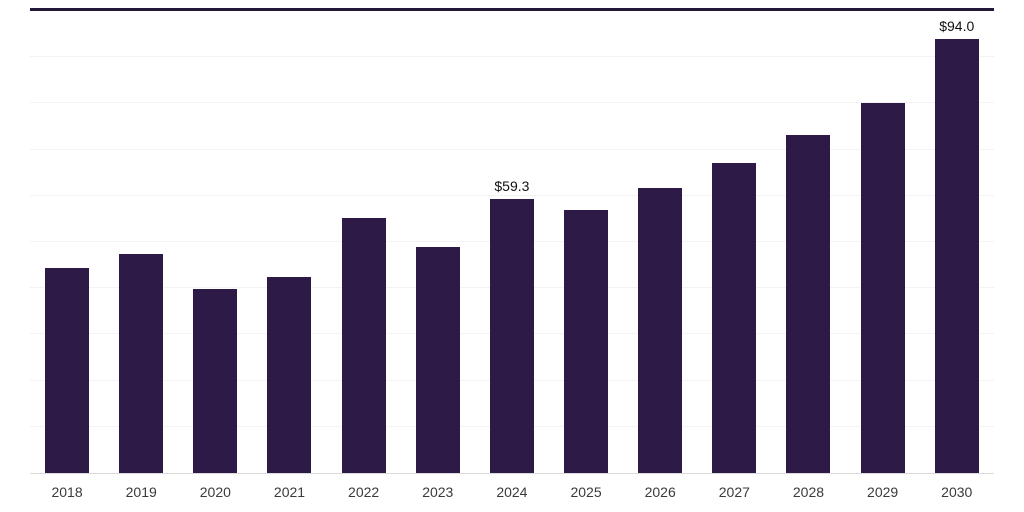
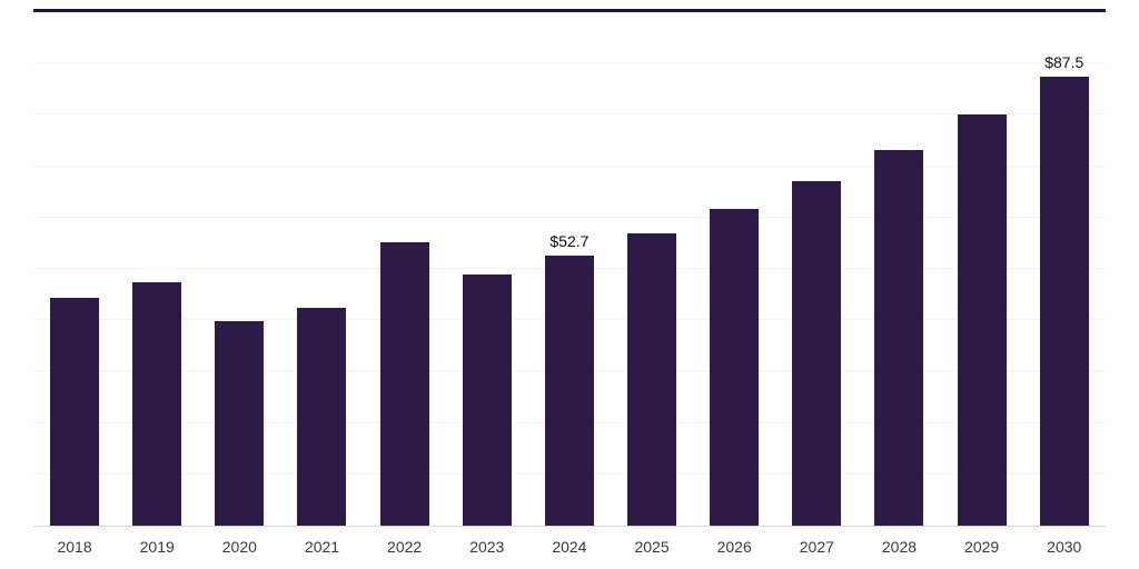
2024: $59.3 -> $52.7
2030: $94.0 -> $87.5
